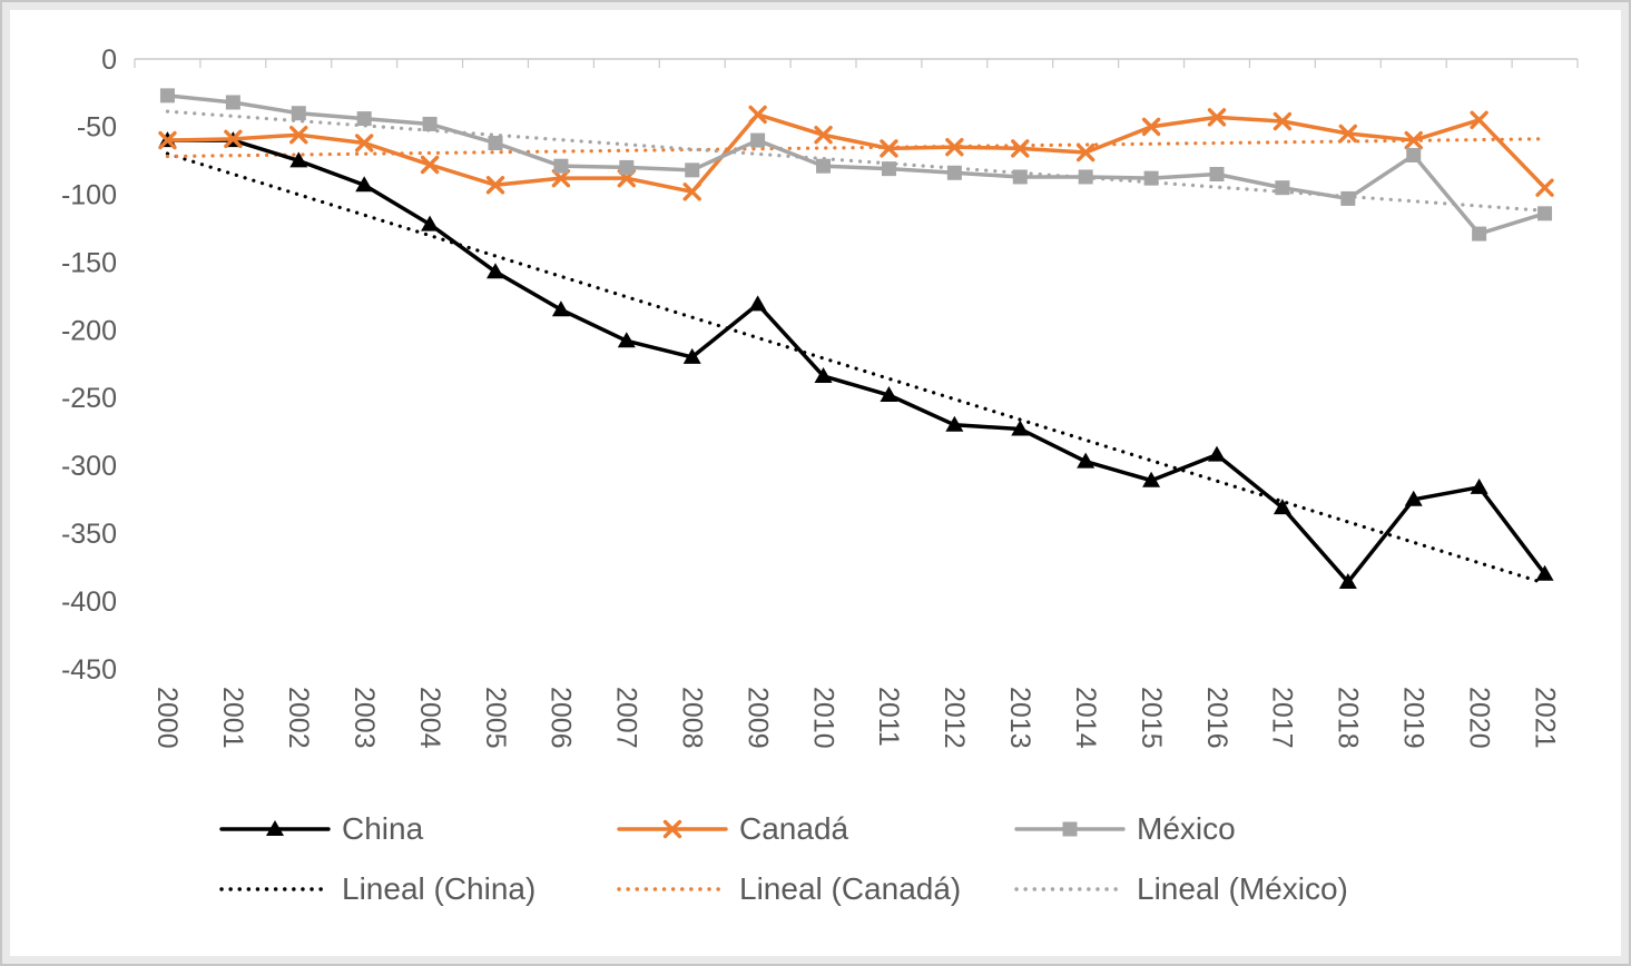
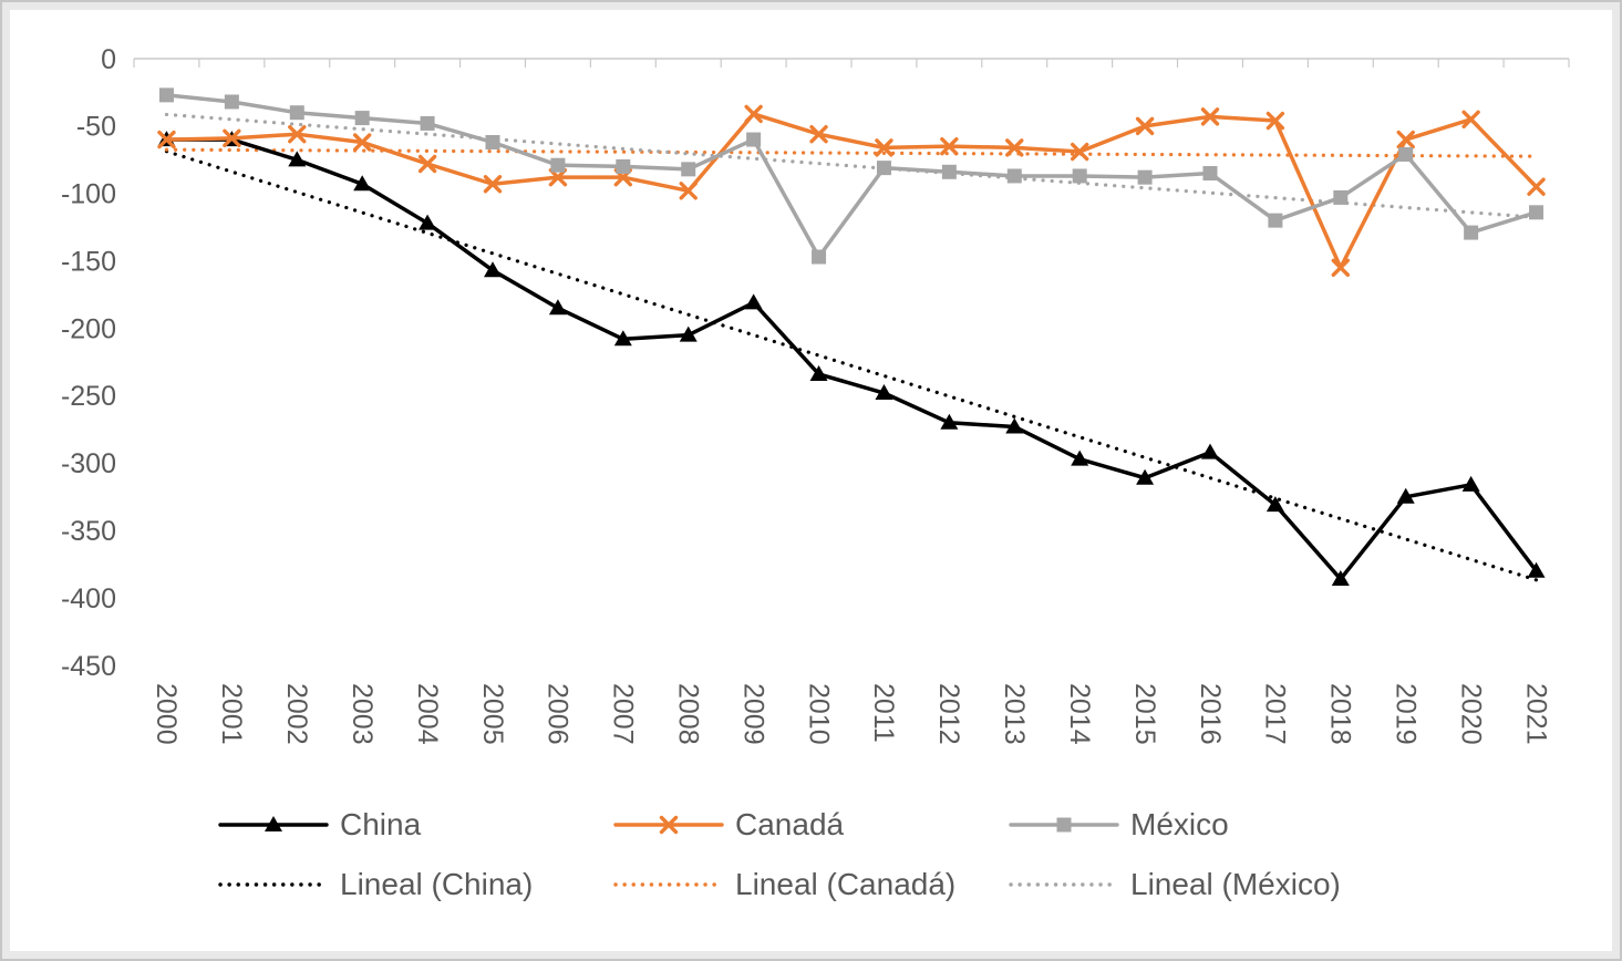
China/2008: -220 -> -205
México/2010: -79 -> -147
México/2017: -95 -> -120
Canadá/2018: -55 -> -155
